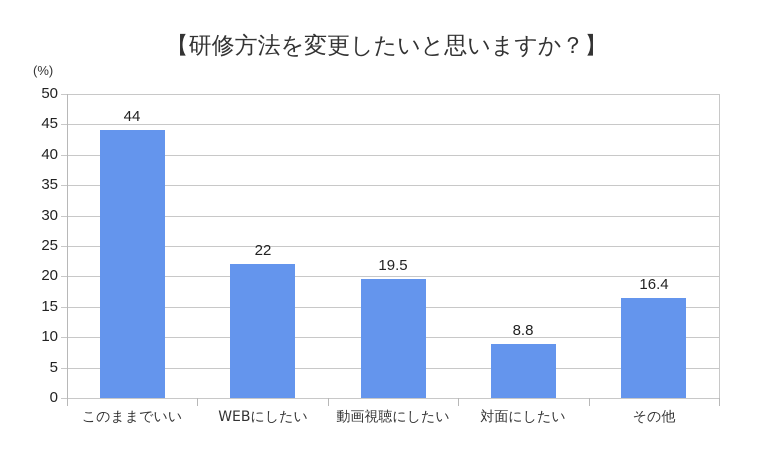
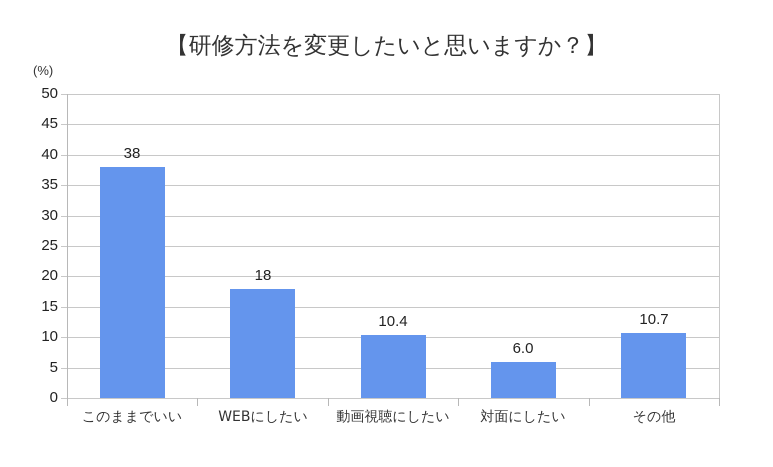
このままでいい: 44 -> 38
WEBにしたい: 22 -> 18
動画視聴にしたい: 19.5 -> 10.4
対面にしたい: 8.8 -> 6.0
その他: 16.4 -> 10.7
